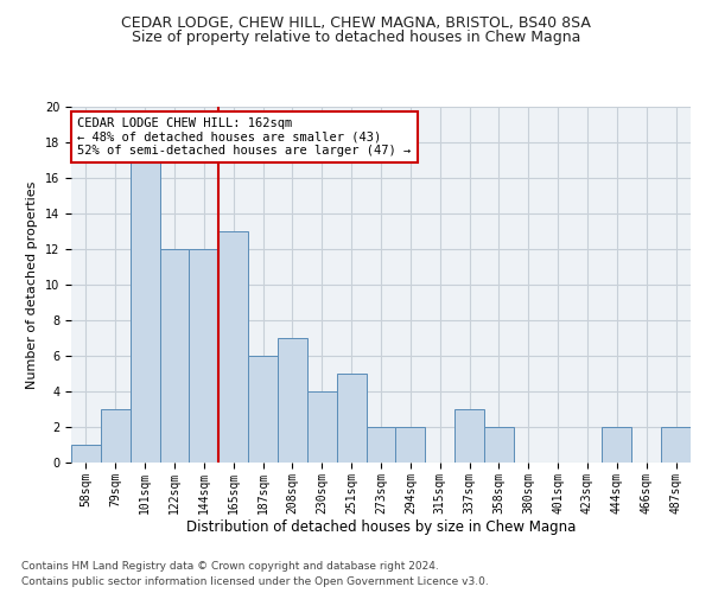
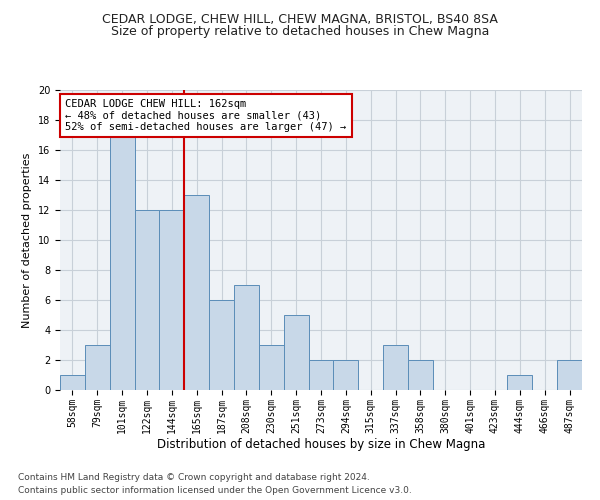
230sqm: 4 -> 3
444sqm: 2 -> 1
